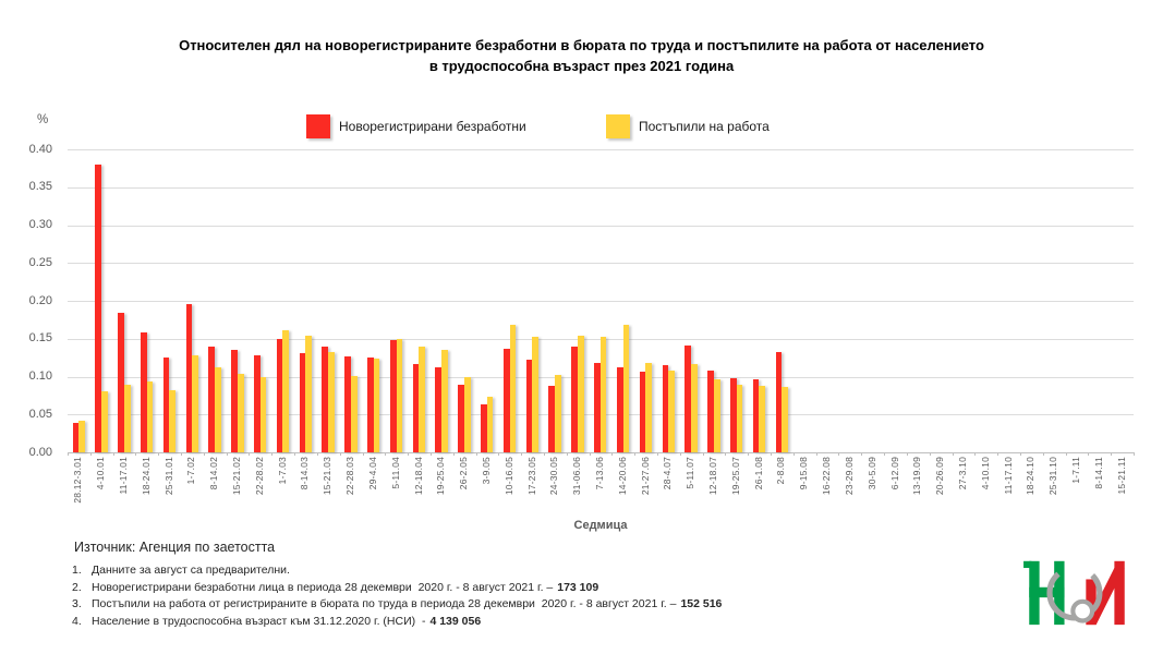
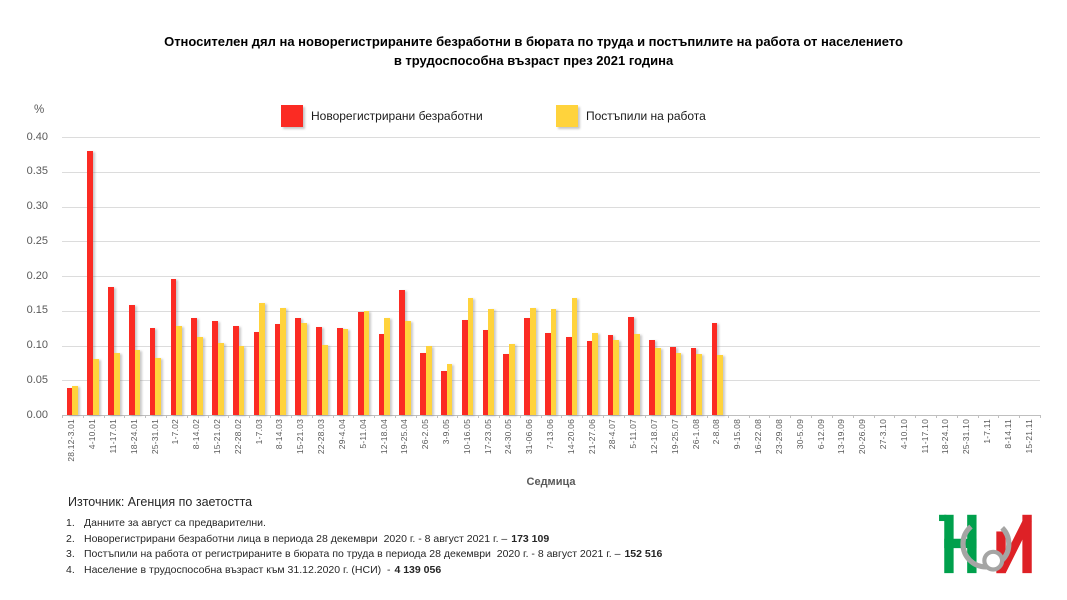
Новорегистрирани безработни/1-7.03: 0.15 -> 0.12
Новорегистрирани безработни/19-25.04: 0.11 -> 0.18
